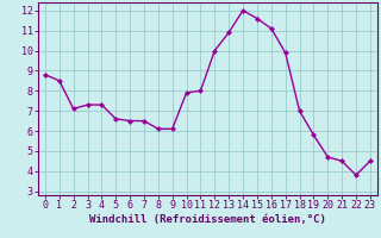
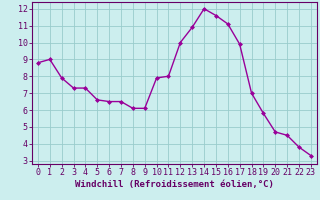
1: 8.5 -> 9.0
2: 7.1 -> 7.9
23: 4.5 -> 3.3
